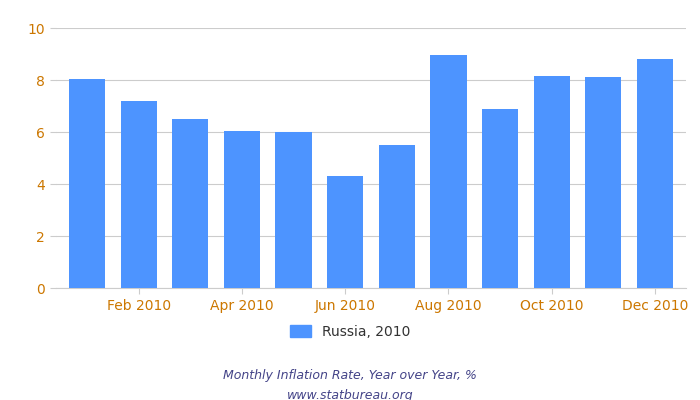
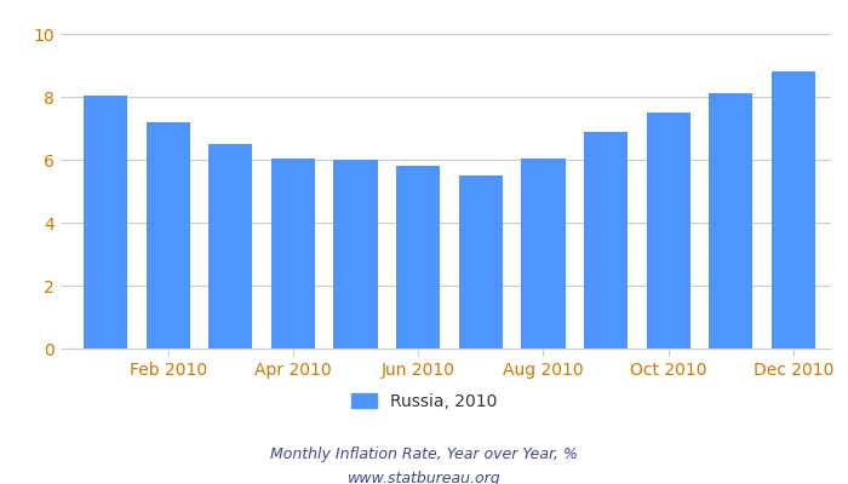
Jun 2010: 4.30 -> 5.80
Aug 2010: 8.95 -> 6.05
Oct 2010: 8.15 -> 7.50
